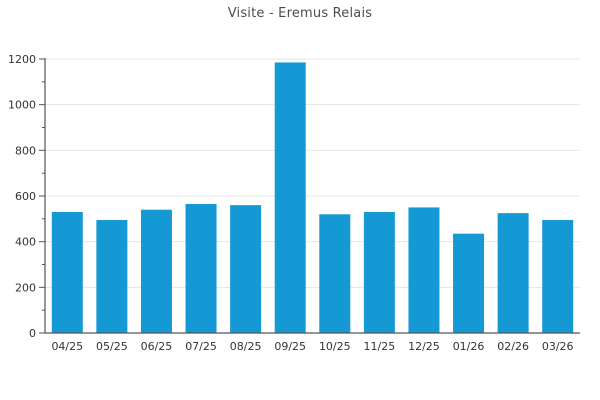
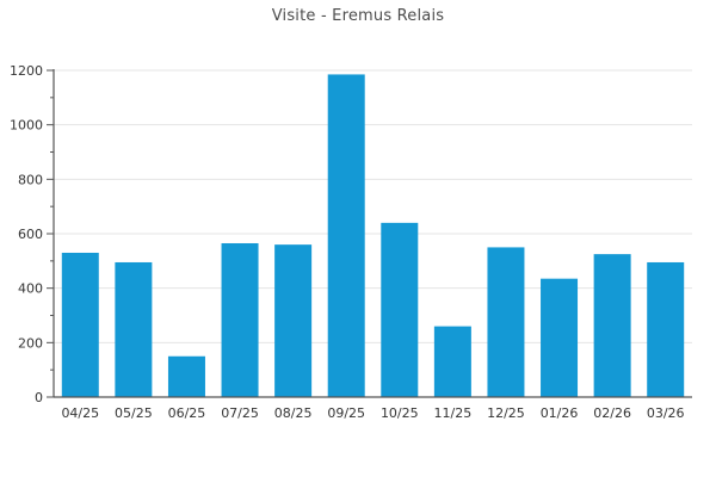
06/25: 540 -> 150
10/25: 520 -> 640
11/25: 530 -> 260
